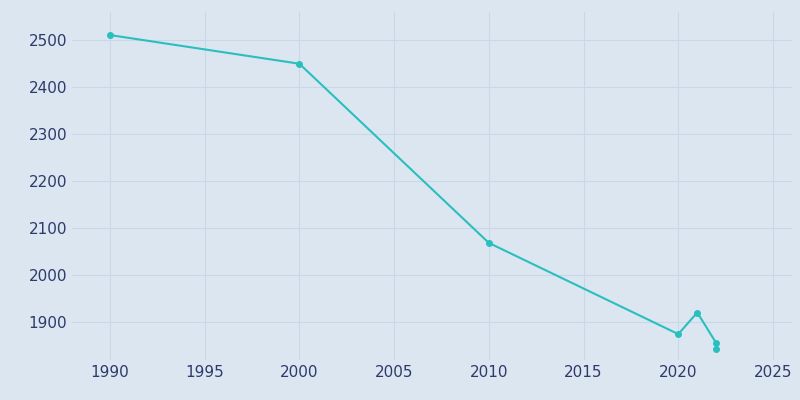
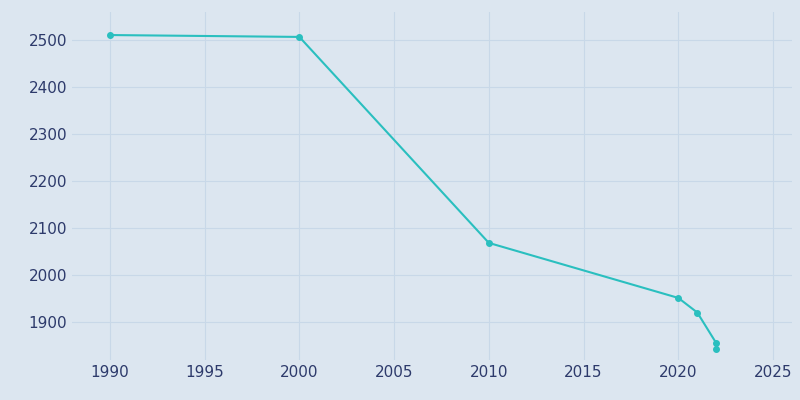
2000: 2450 -> 2507
2020: 1875 -> 1952
